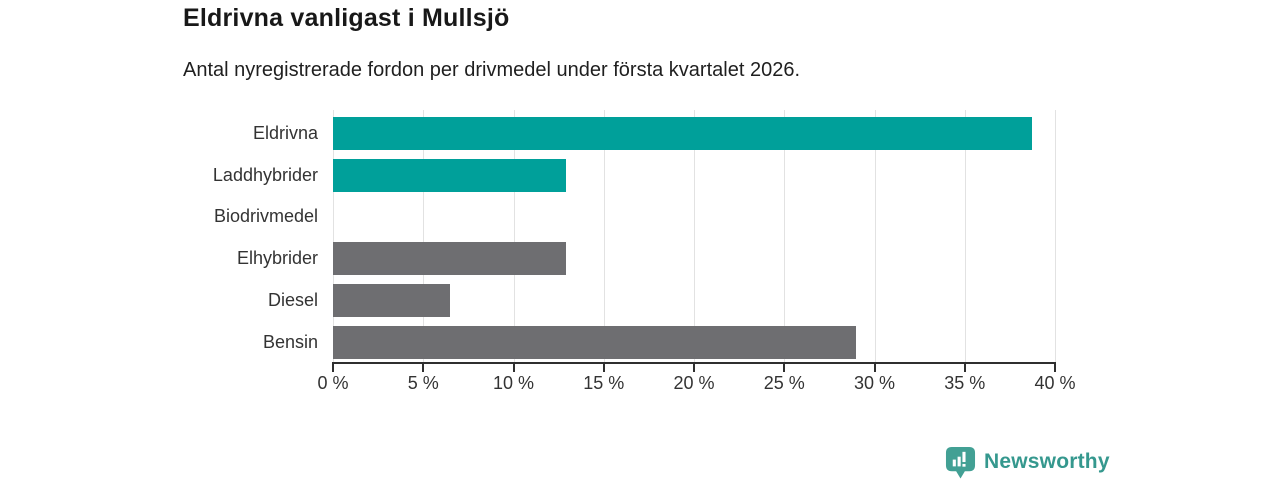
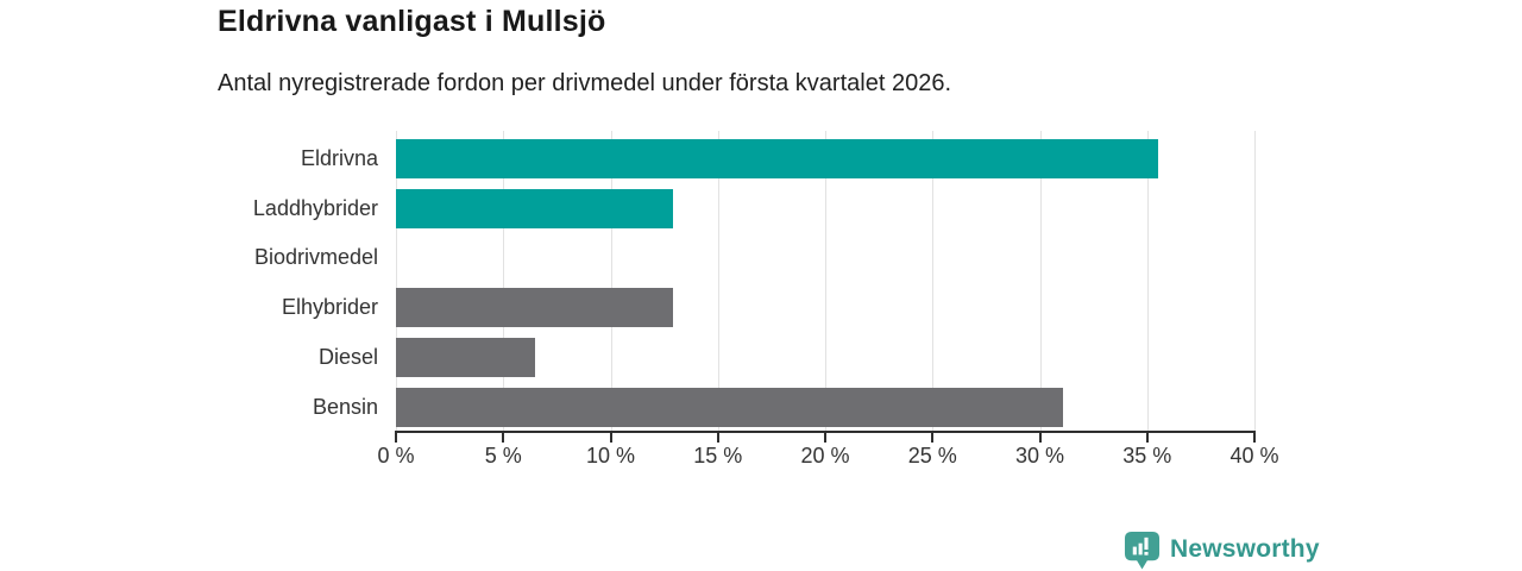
Eldrivna: 38.7% -> 35.5%
Bensin: 29.0% -> 31.1%
